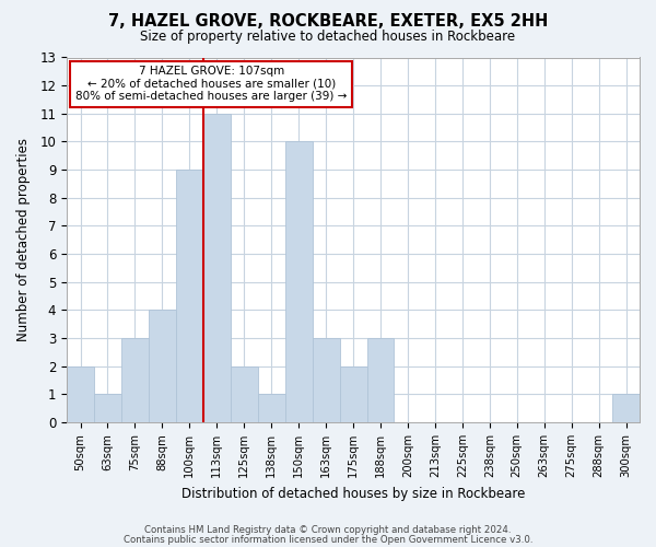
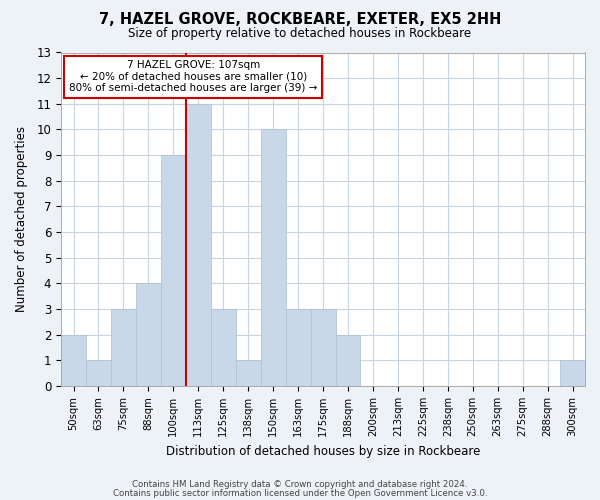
125sqm: 2 -> 3
175sqm: 2 -> 3
188sqm: 3 -> 2
